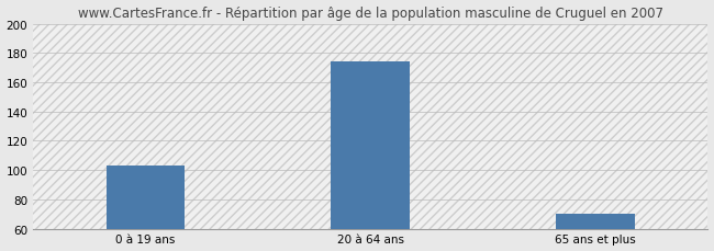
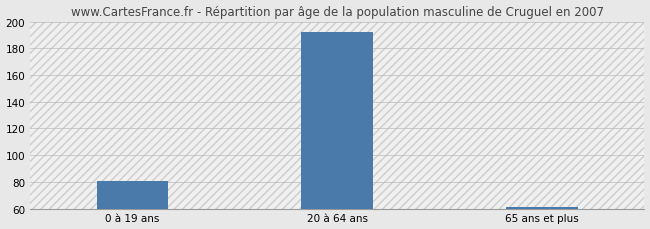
0 à 19 ans: 103 -> 81
20 à 64 ans: 174 -> 192
65 ans et plus: 70 -> 61
